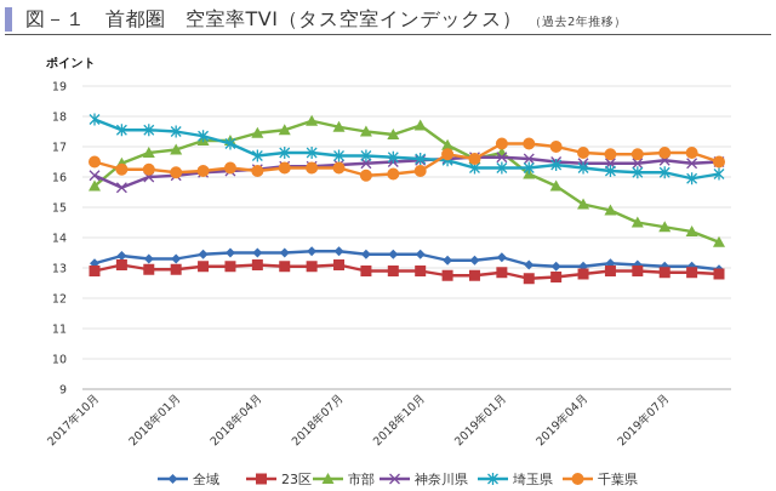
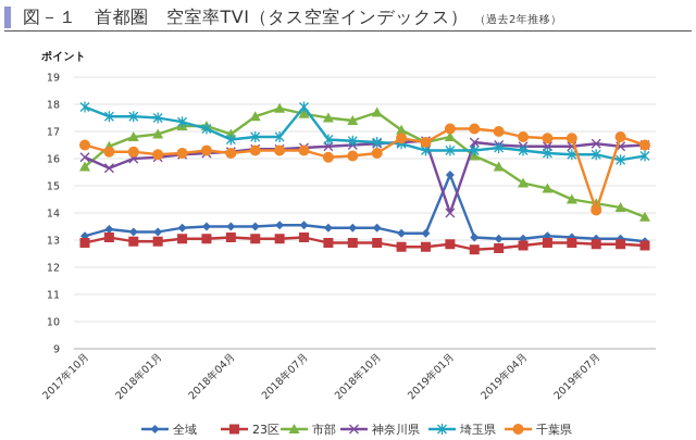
市部/2018年04月: 17.4 -> 16.9
埼玉県/2018年07月: 16.7 -> 17.9
全域/2019年01月: 13.3 -> 15.4
神奈川県/2019年01月: 16.6 -> 14.0
千葉県/2019年07月: 16.8 -> 14.1
